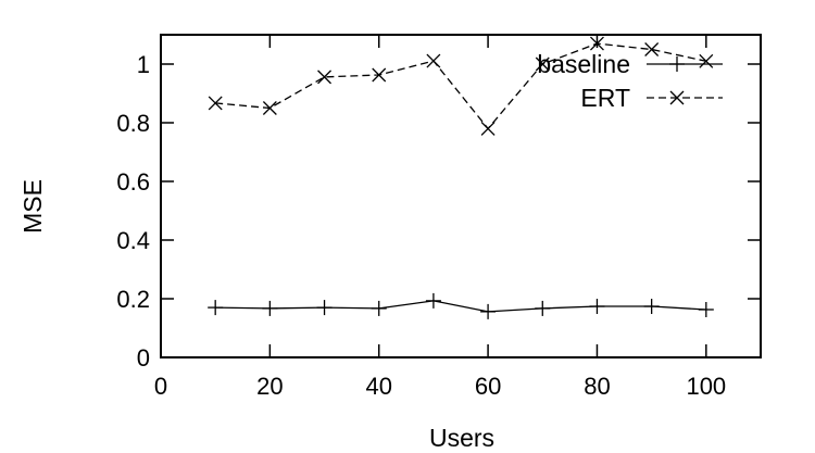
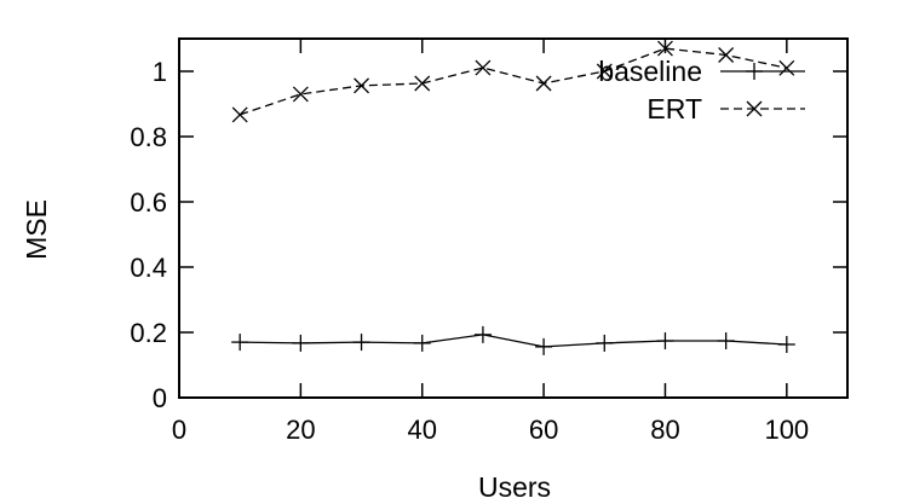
ERT/20: 0.85 -> 0.93
ERT/60: 0.78 -> 0.96
